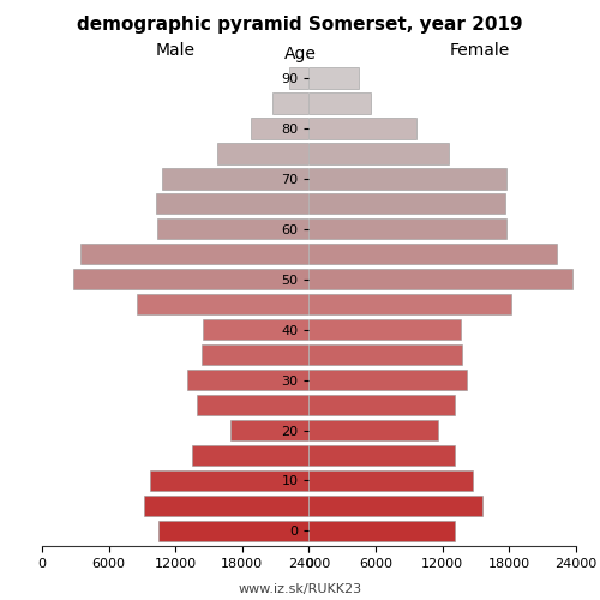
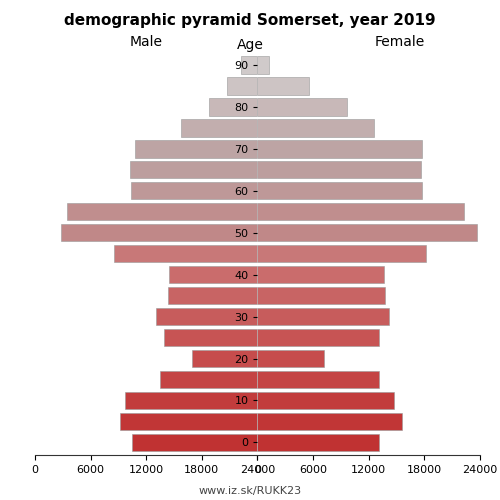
Female/90: 4500 -> 1200
Female/20: 11600 -> 7200
